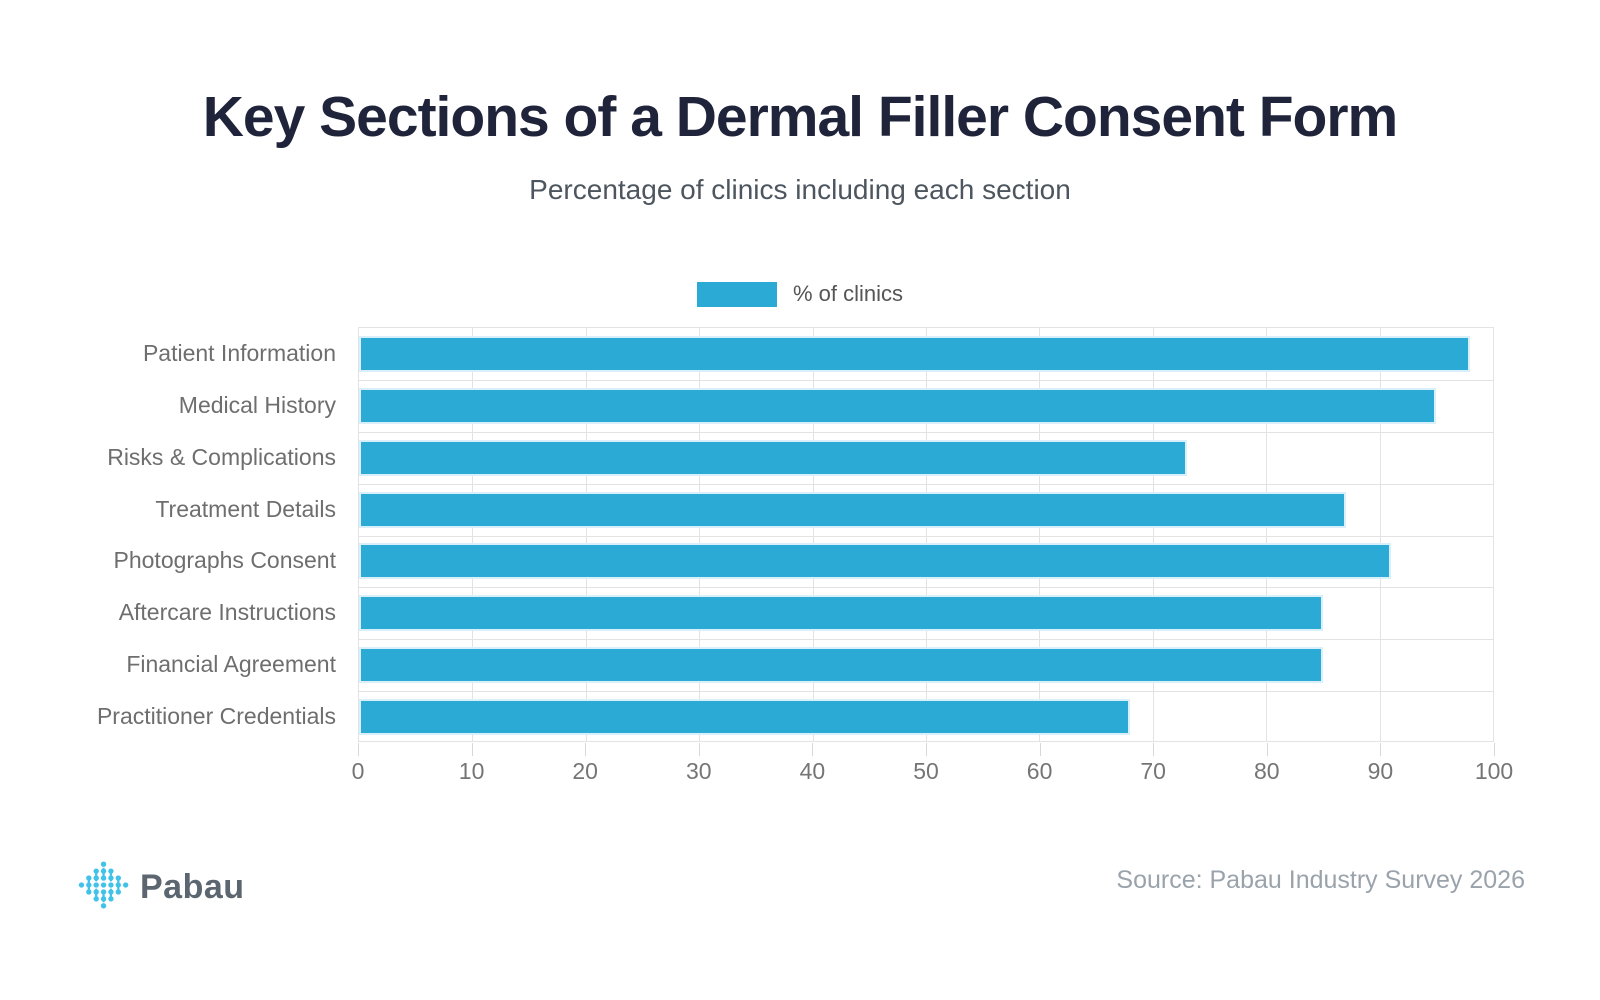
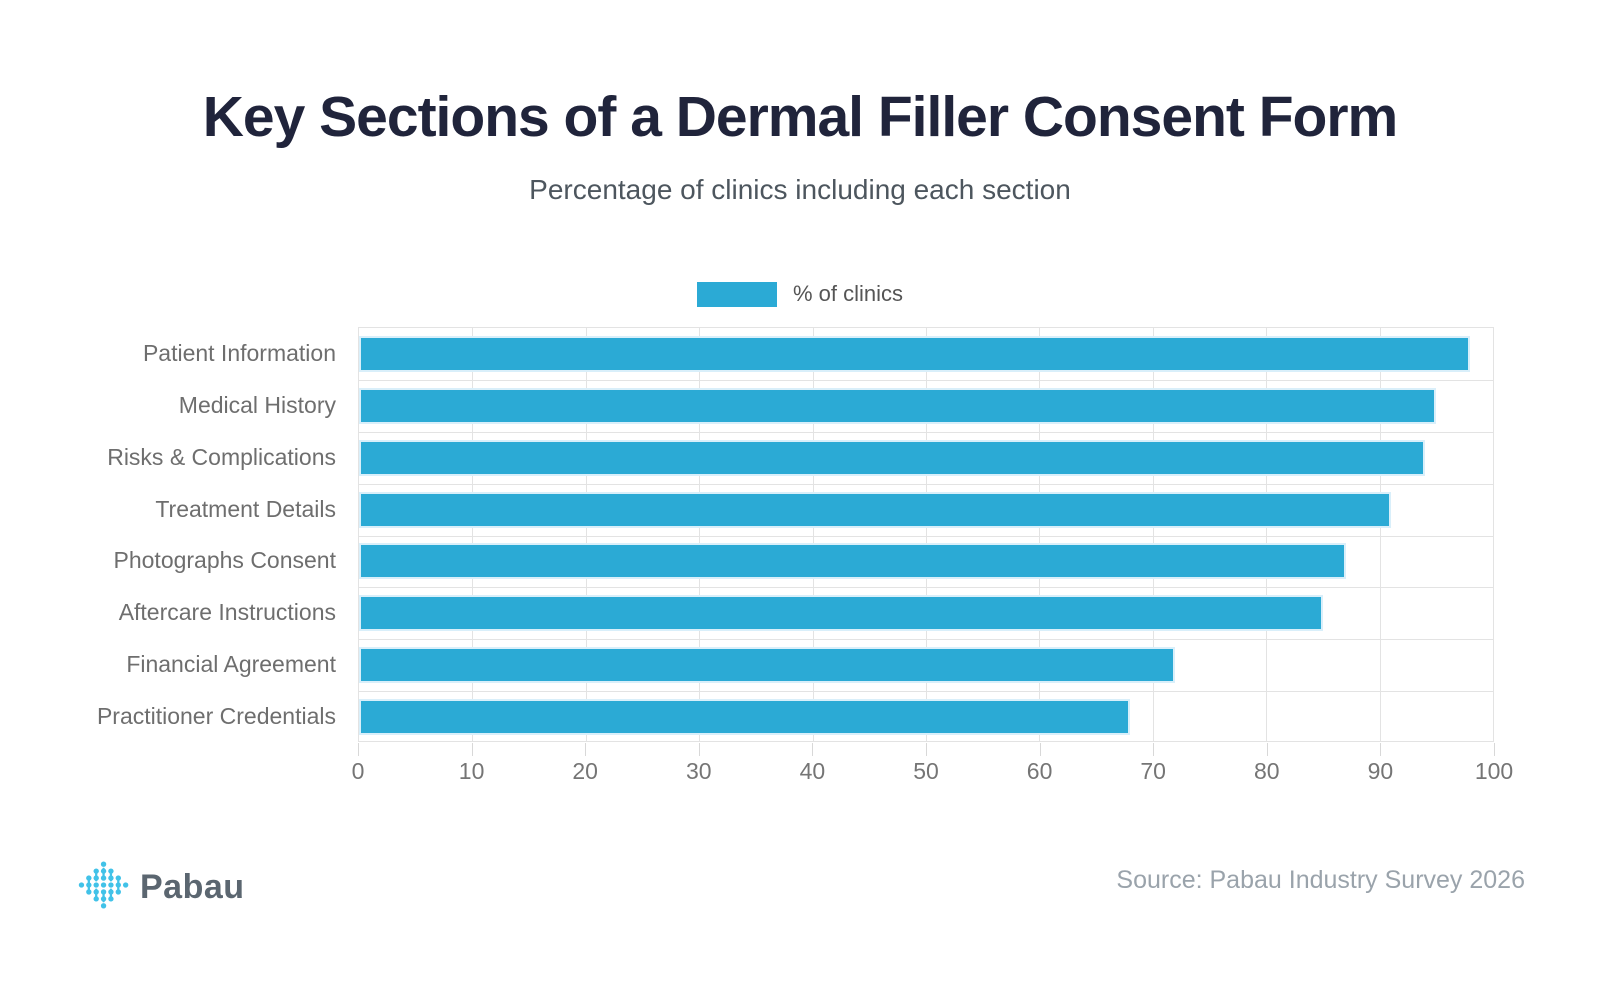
Risks & Complications: 73 -> 94
Treatment Details: 87 -> 91
Photographs Consent: 91 -> 87
Financial Agreement: 85 -> 72
